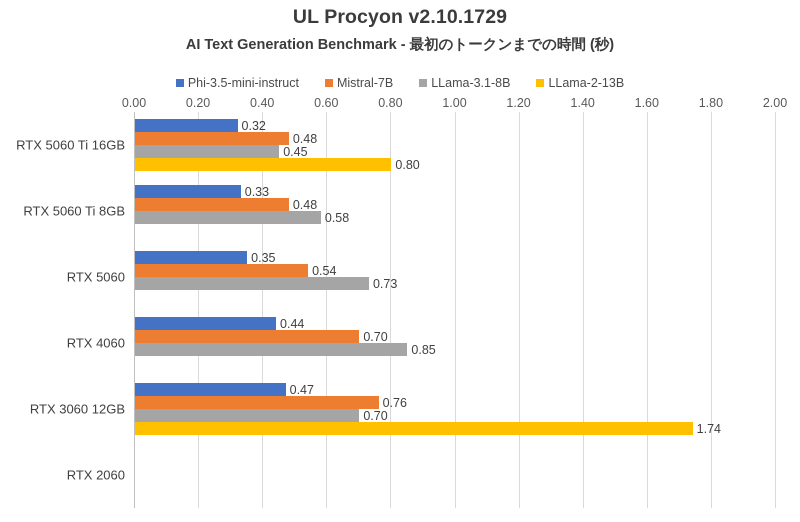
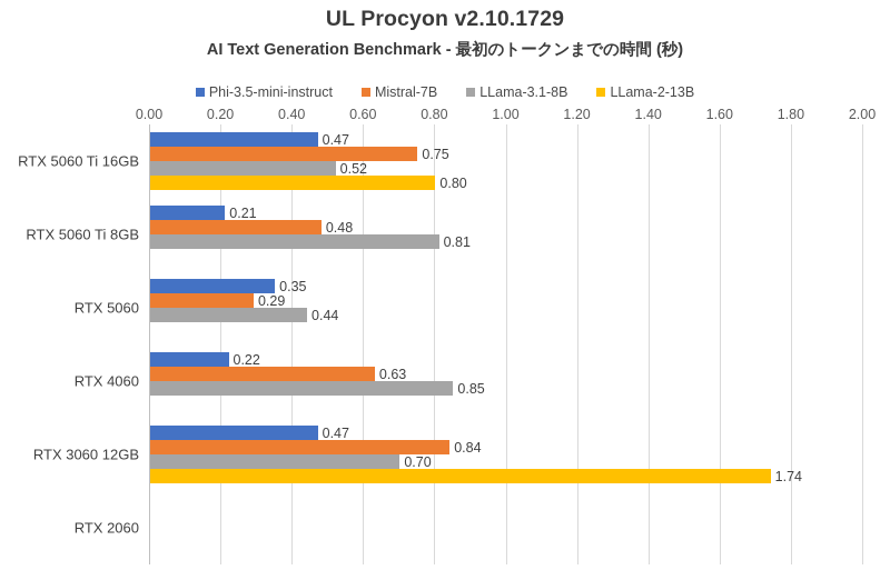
Phi-3.5-mini-instruct/RTX 5060 Ti 16GB: 0.32 -> 0.47
Mistral-7B/RTX 5060 Ti 16GB: 0.48 -> 0.75
LLama-3.1-8B/RTX 5060 Ti 16GB: 0.45 -> 0.52
Phi-3.5-mini-instruct/RTX 5060 Ti 8GB: 0.33 -> 0.21
LLama-3.1-8B/RTX 5060 Ti 8GB: 0.58 -> 0.81
Mistral-7B/RTX 5060: 0.54 -> 0.29
LLama-3.1-8B/RTX 5060: 0.73 -> 0.44
Phi-3.5-mini-instruct/RTX 4060: 0.44 -> 0.22
Mistral-7B/RTX 4060: 0.70 -> 0.63
Mistral-7B/RTX 3060 12GB: 0.76 -> 0.84
